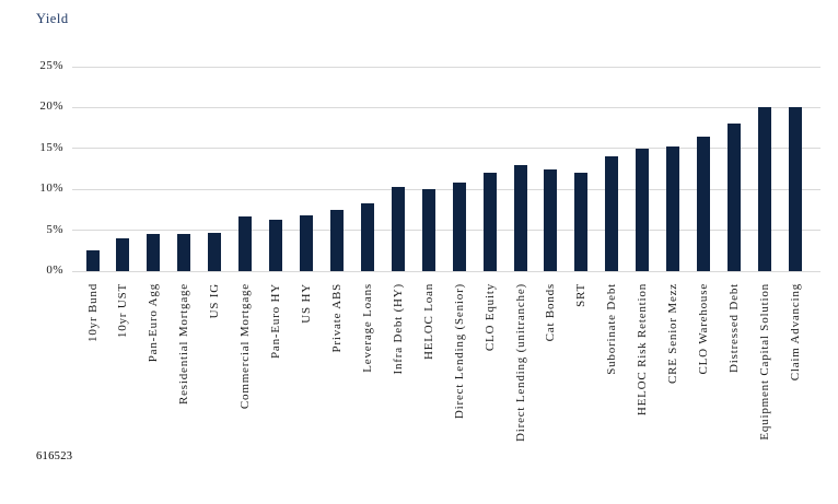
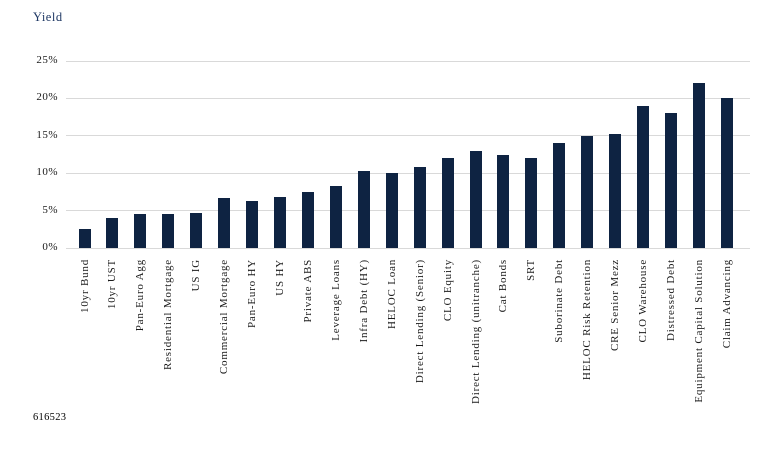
CLO Warehouse: 16% -> 19%
Equipment Capital Solution: 20% -> 22%
